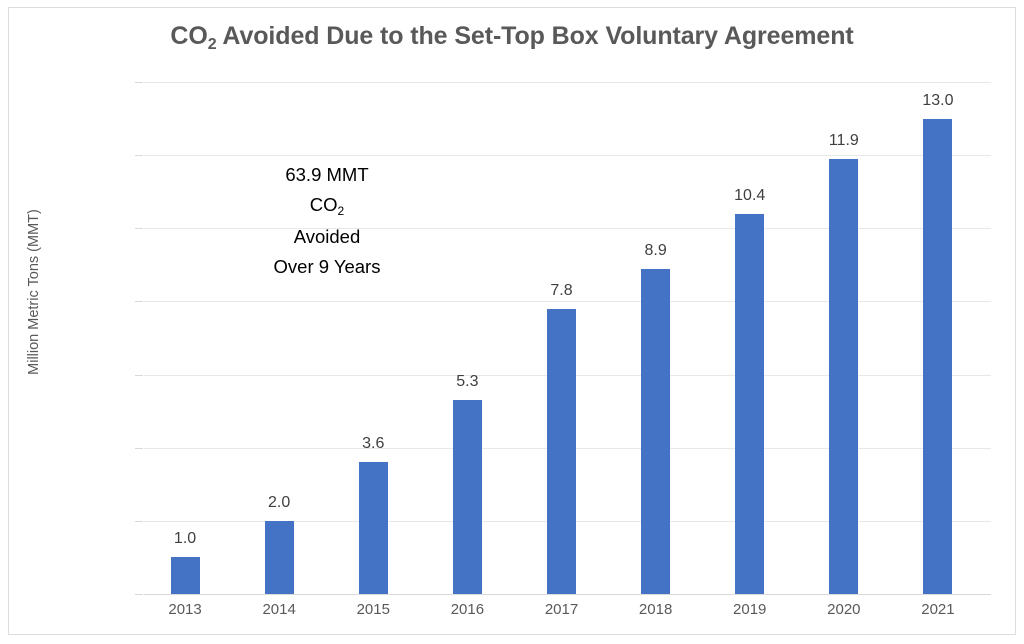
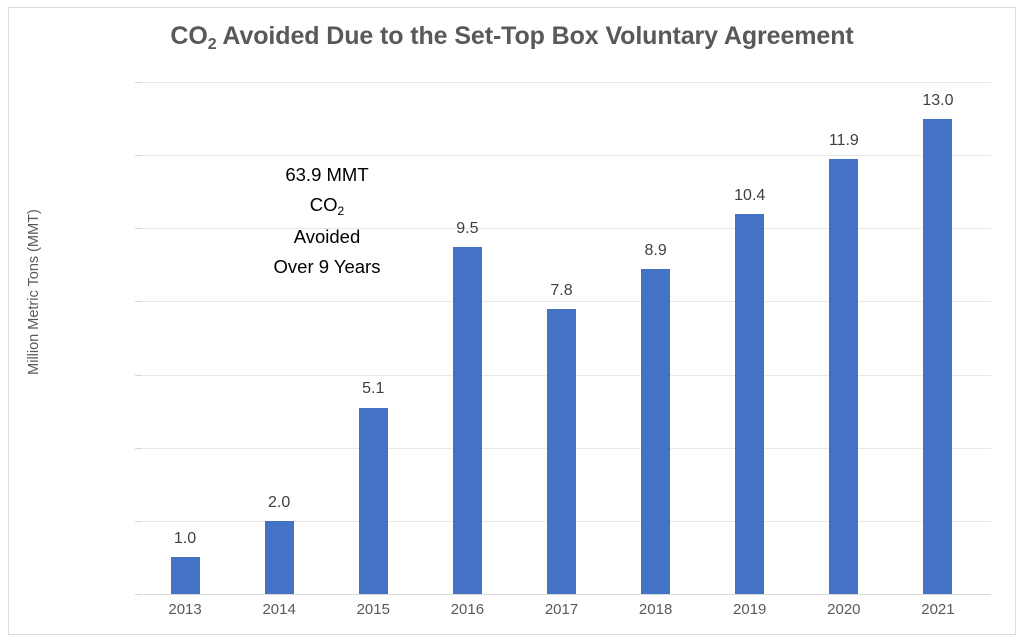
2015: 3.6 -> 5.1
2016: 5.3 -> 9.5
